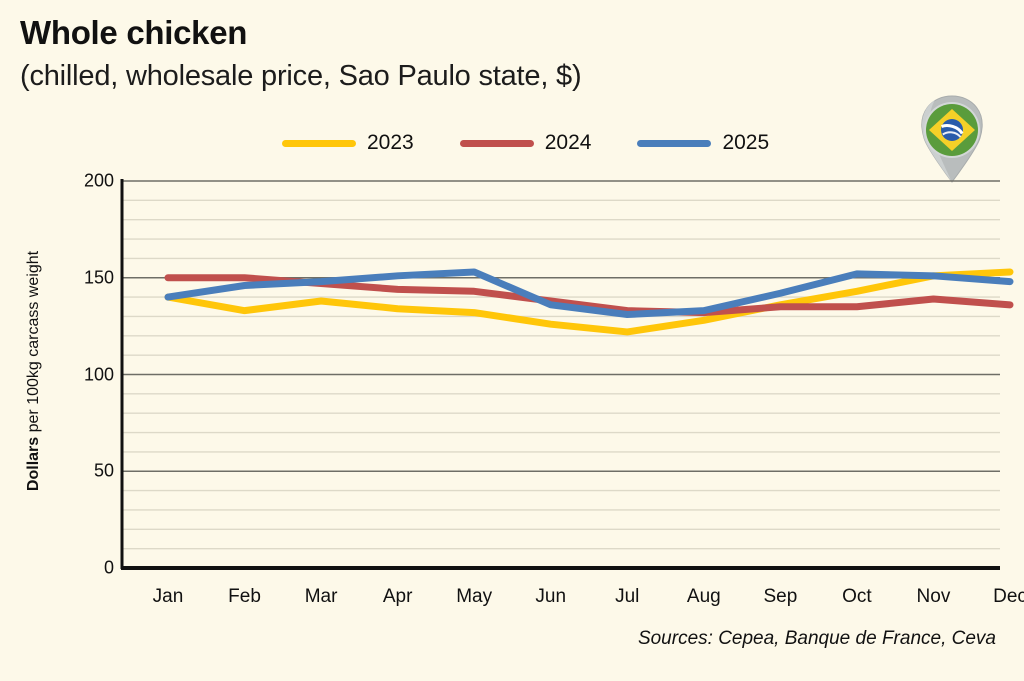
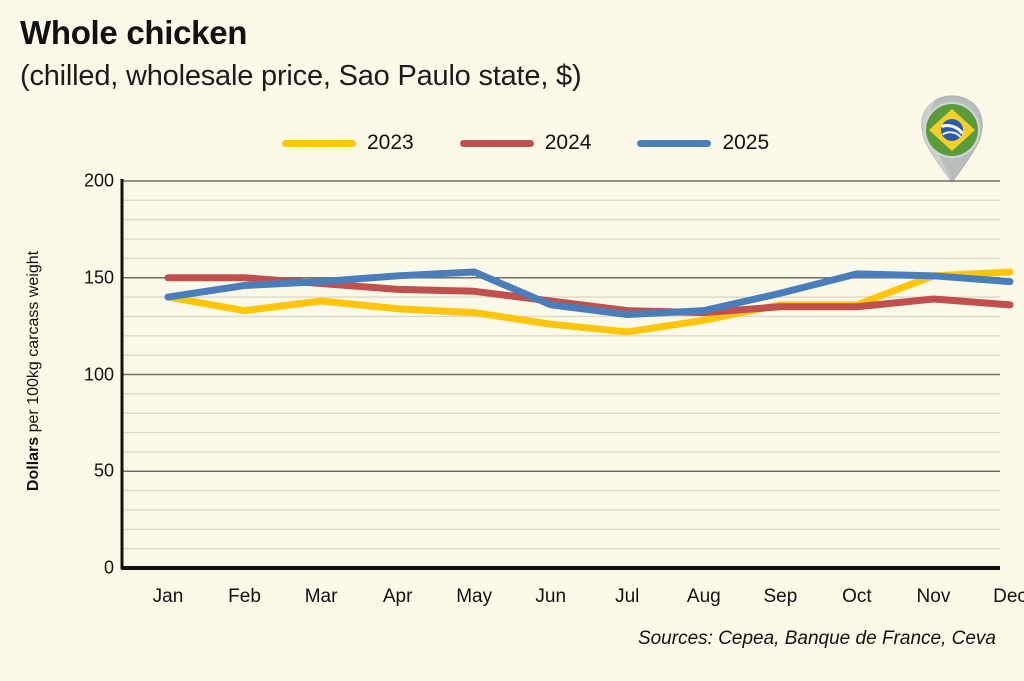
2023/Oct: 143 -> 136
